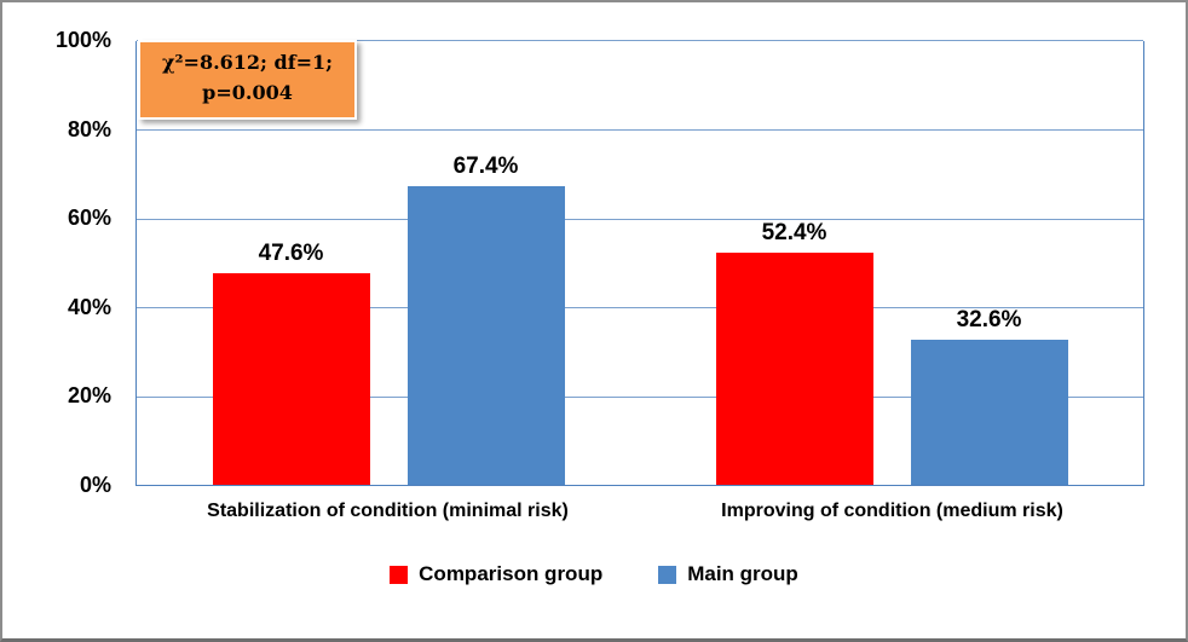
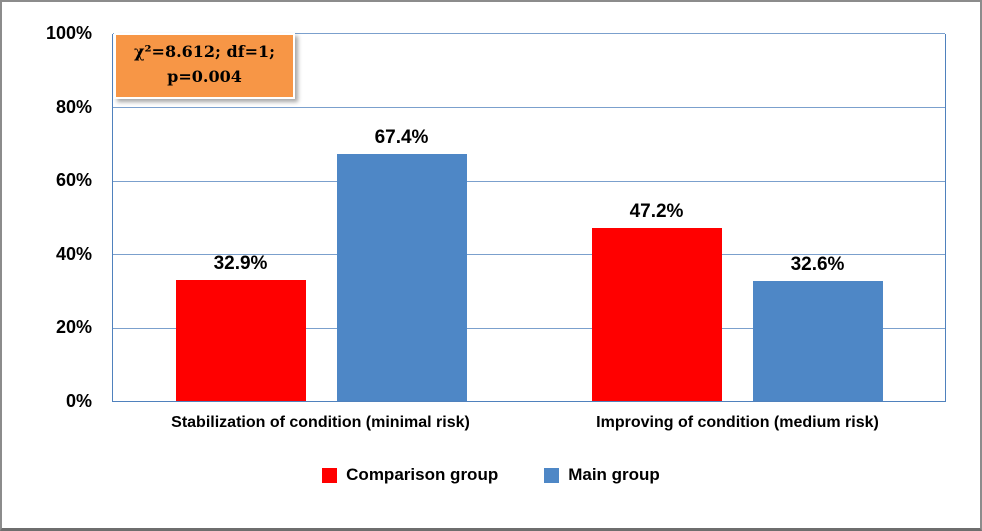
Comparison group/Stabilization of condition (minimal risk): 47.6% -> 32.9%
Comparison group/Improving of condition (medium risk): 52.4% -> 47.2%
